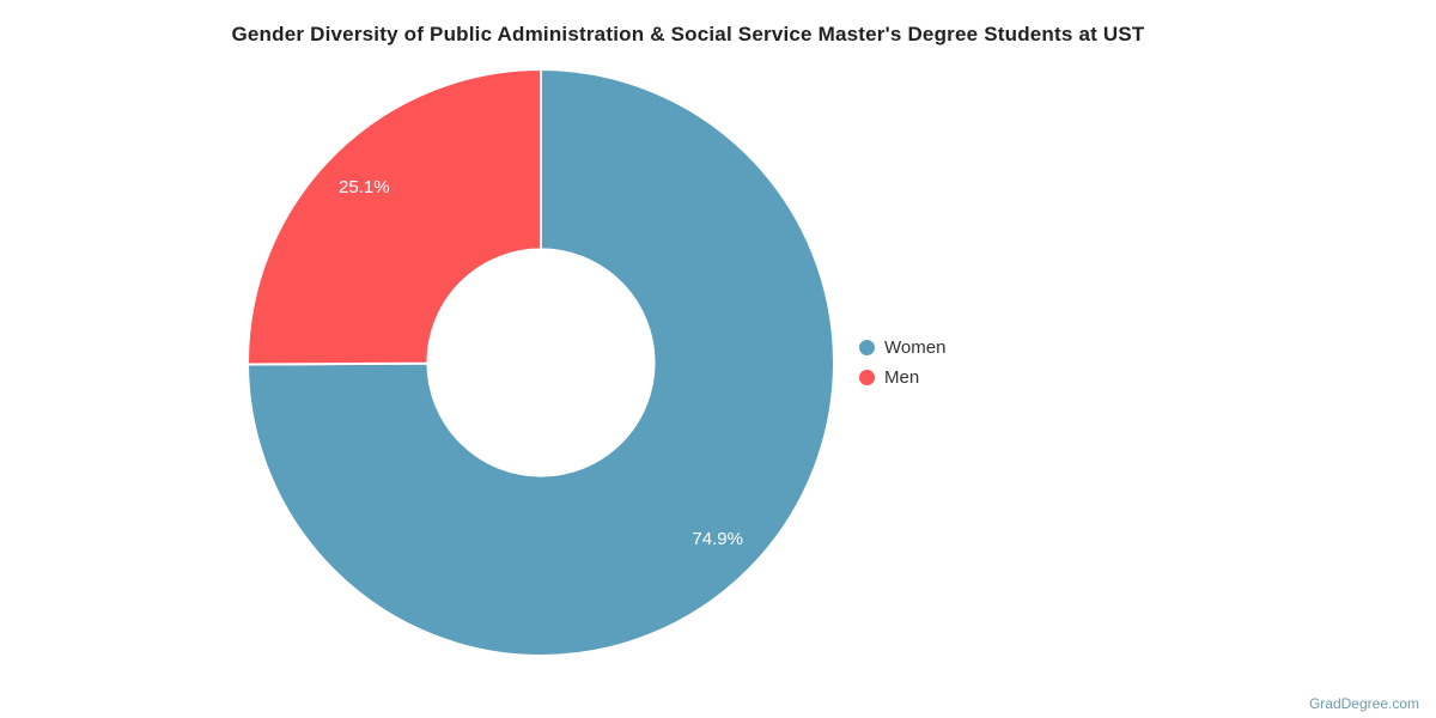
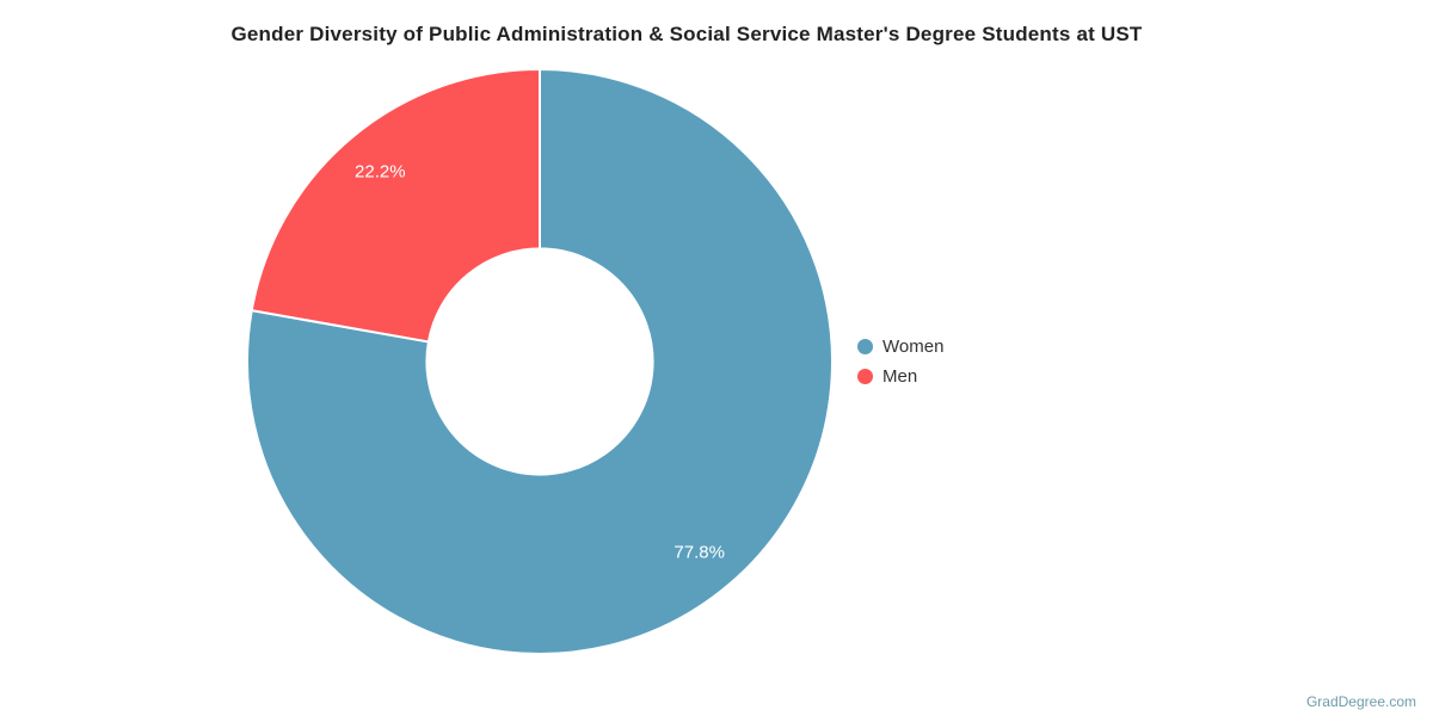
Women: 74.9% -> 77.8%
Men: 25.1% -> 22.2%
